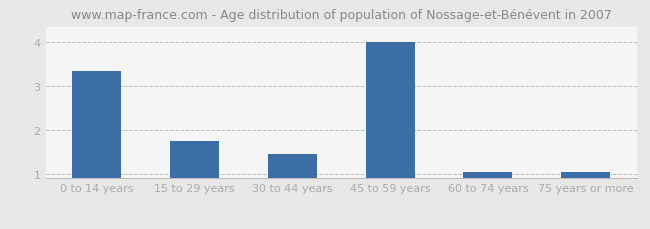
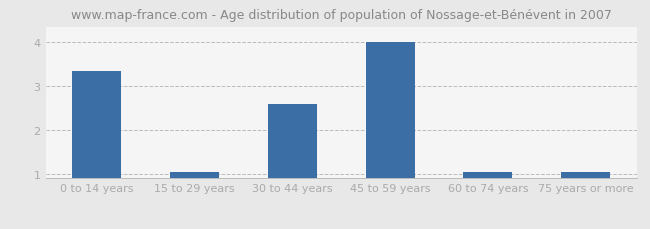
15 to 29 years: 1.75 -> 1.05
30 to 44 years: 1.45 -> 2.60
